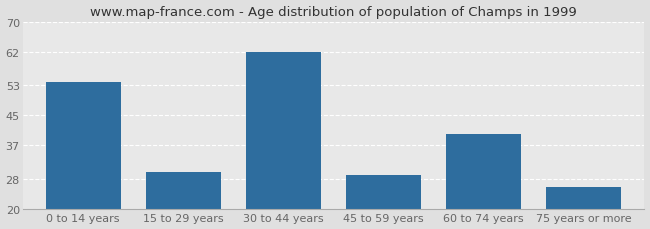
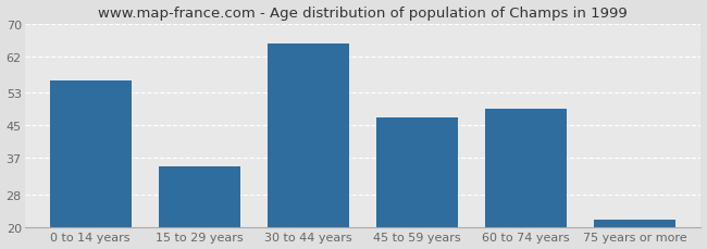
0 to 14 years: 54 -> 56
15 to 29 years: 30 -> 35
30 to 44 years: 62 -> 65
45 to 59 years: 29 -> 47
60 to 74 years: 40 -> 49
75 years or more: 26 -> 22
